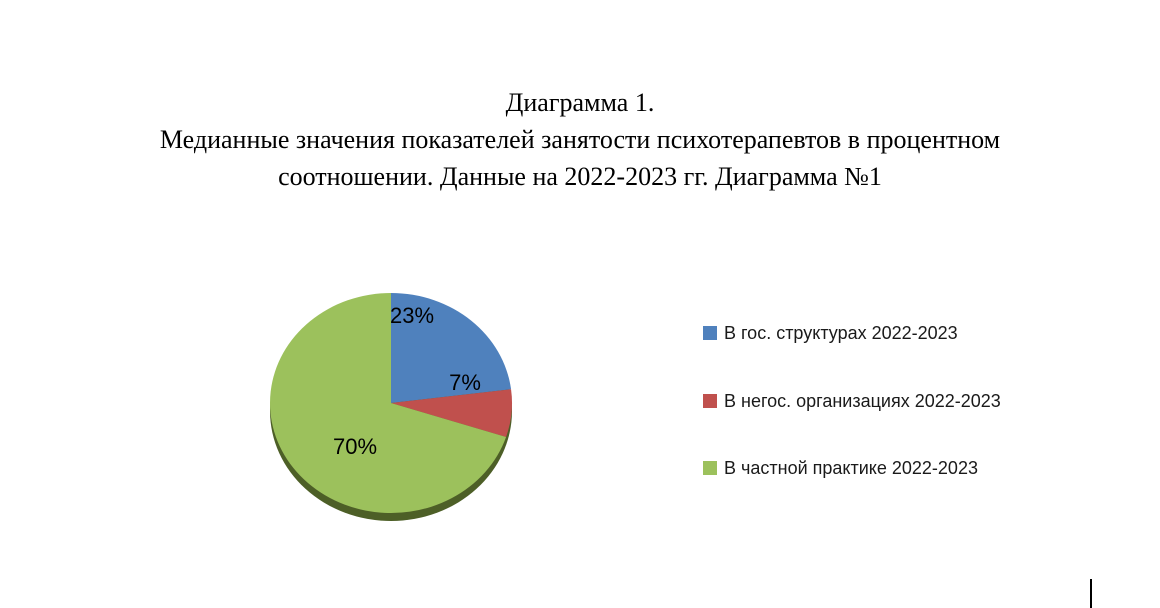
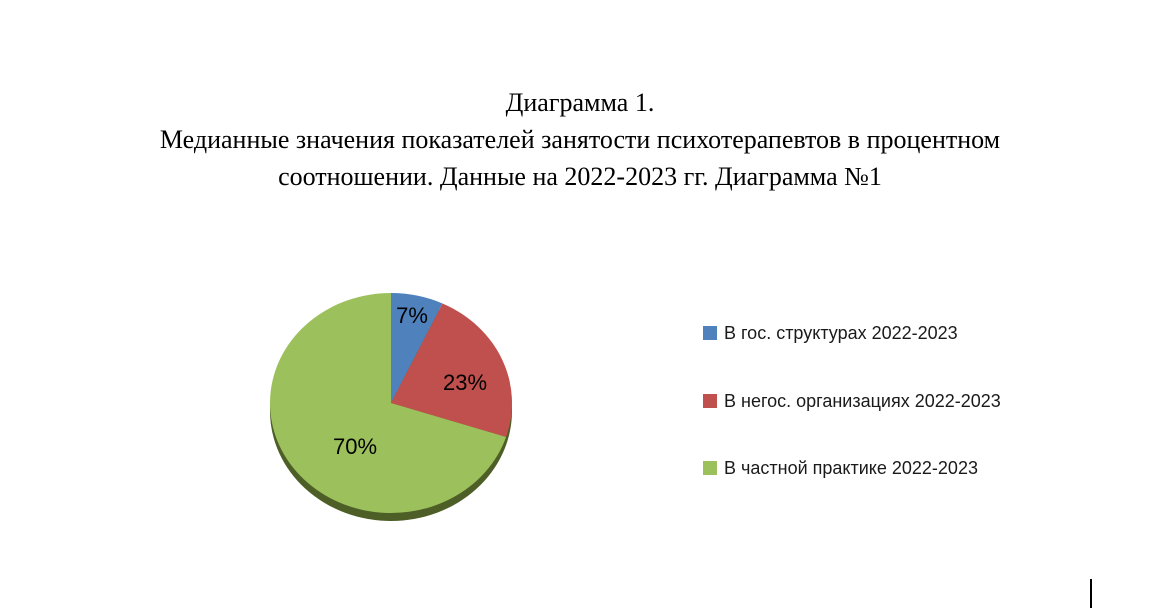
В гос. структурах 2022-2023: 23% -> 7%
В негос. организациях 2022-2023: 7% -> 23%
